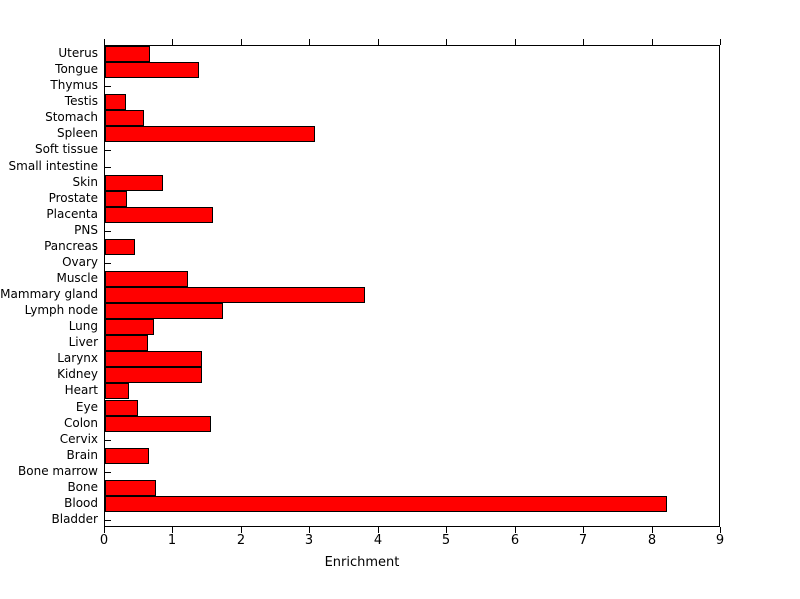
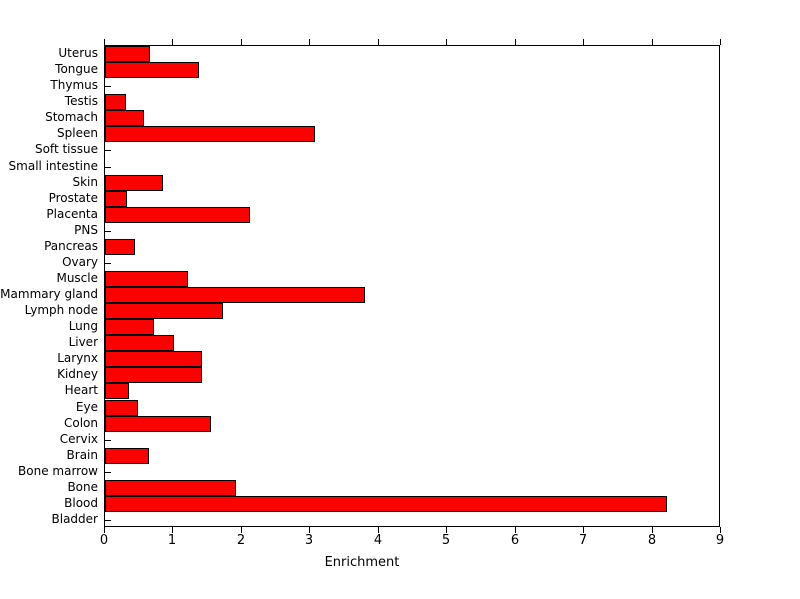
Bone: 0.7 -> 1.9
Liver: 0.6 -> 1.0
Placenta: 1.6 -> 2.1
